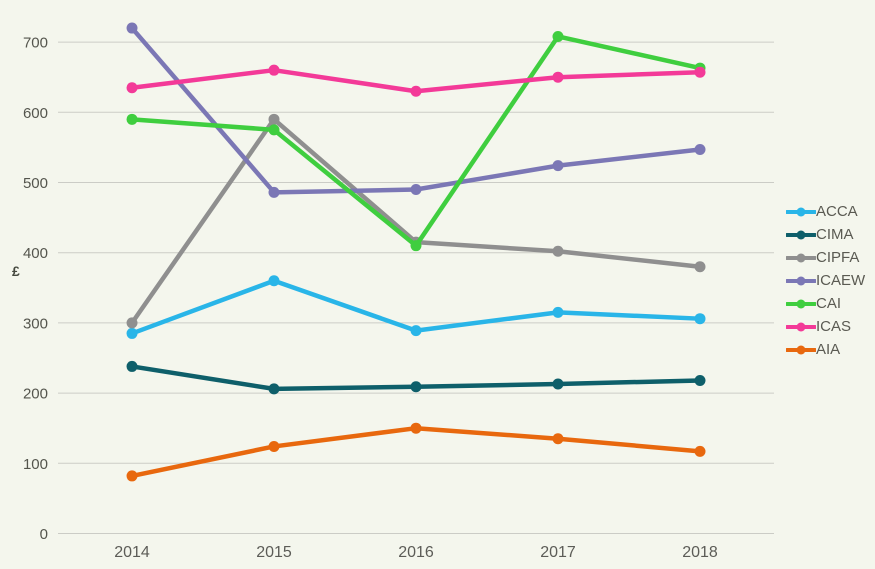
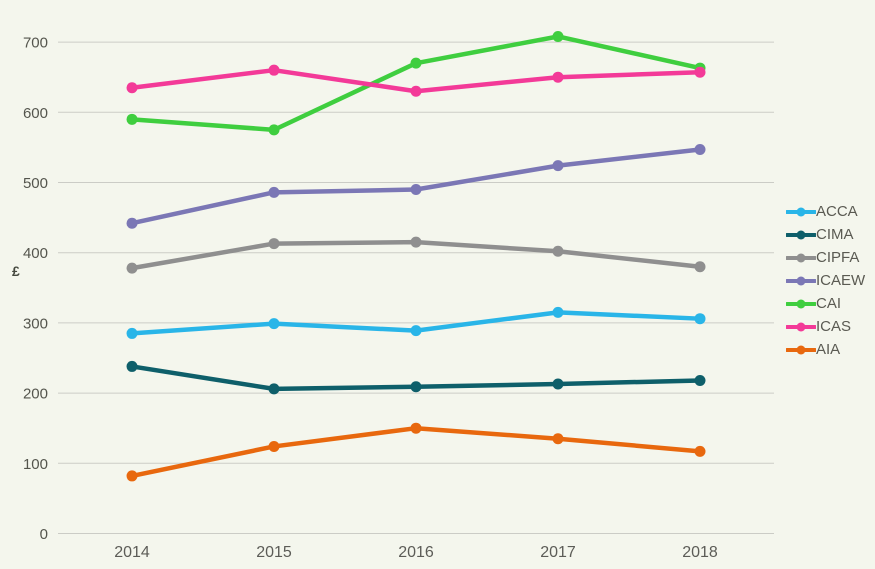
CIPFA/2014: 300 -> 380
ICAEW/2014: 720 -> 440
ACCA/2015: 360 -> 300
CIPFA/2015: 590 -> 410
CAI/2016: 410 -> 670
